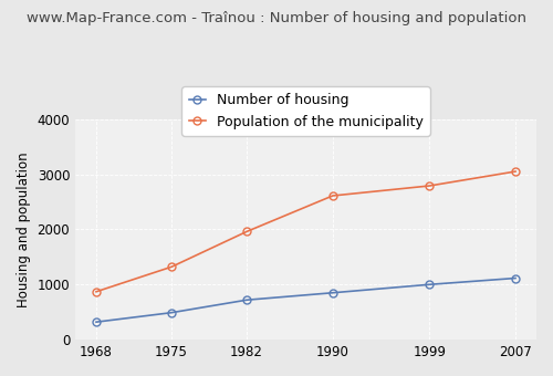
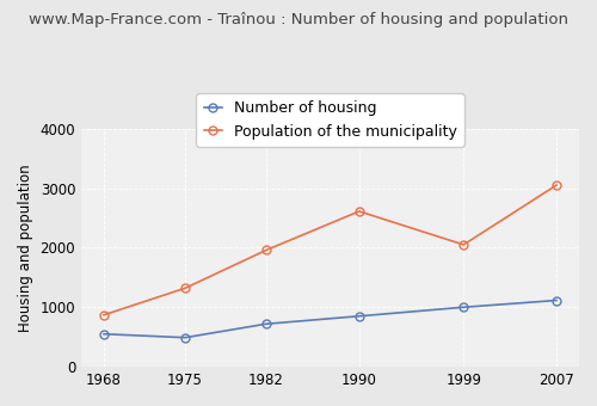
Number of housing/1968: 320 -> 550
Population of the municipality/1999: 2790 -> 2050
